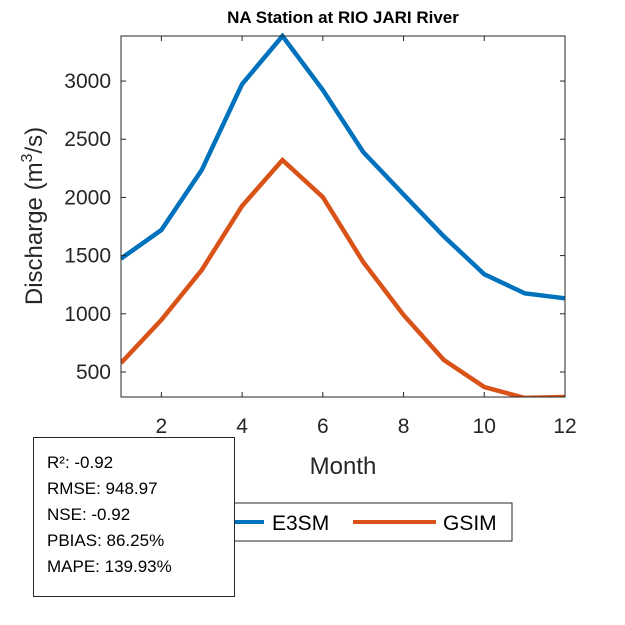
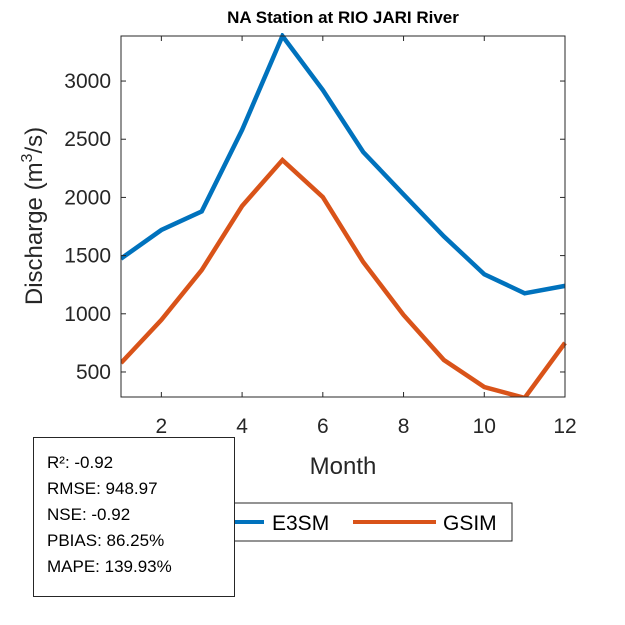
E3SM/3: 2240 -> 1880
E3SM/4: 2970 -> 2580
E3SM/12: 1130 -> 1240
GSIM/12: 280 -> 750
